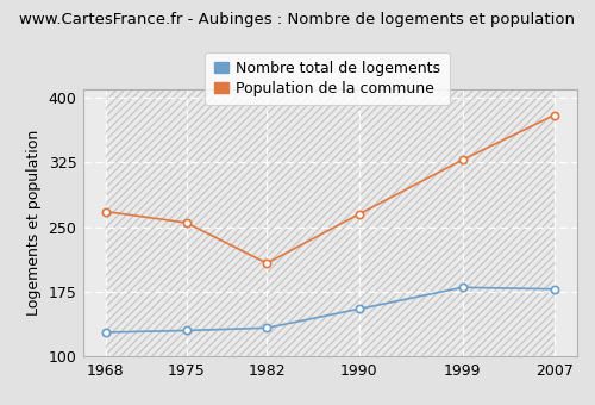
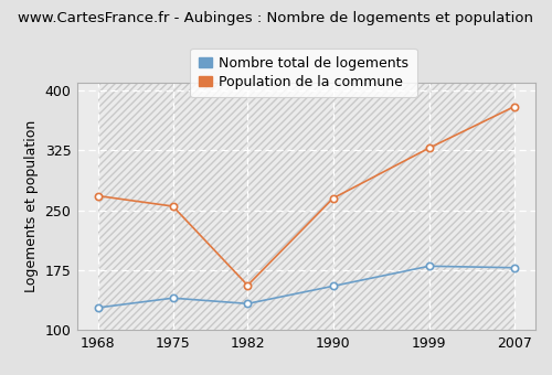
Nombre total de logements/1975: 130 -> 140
Population de la commune/1982: 208 -> 156
